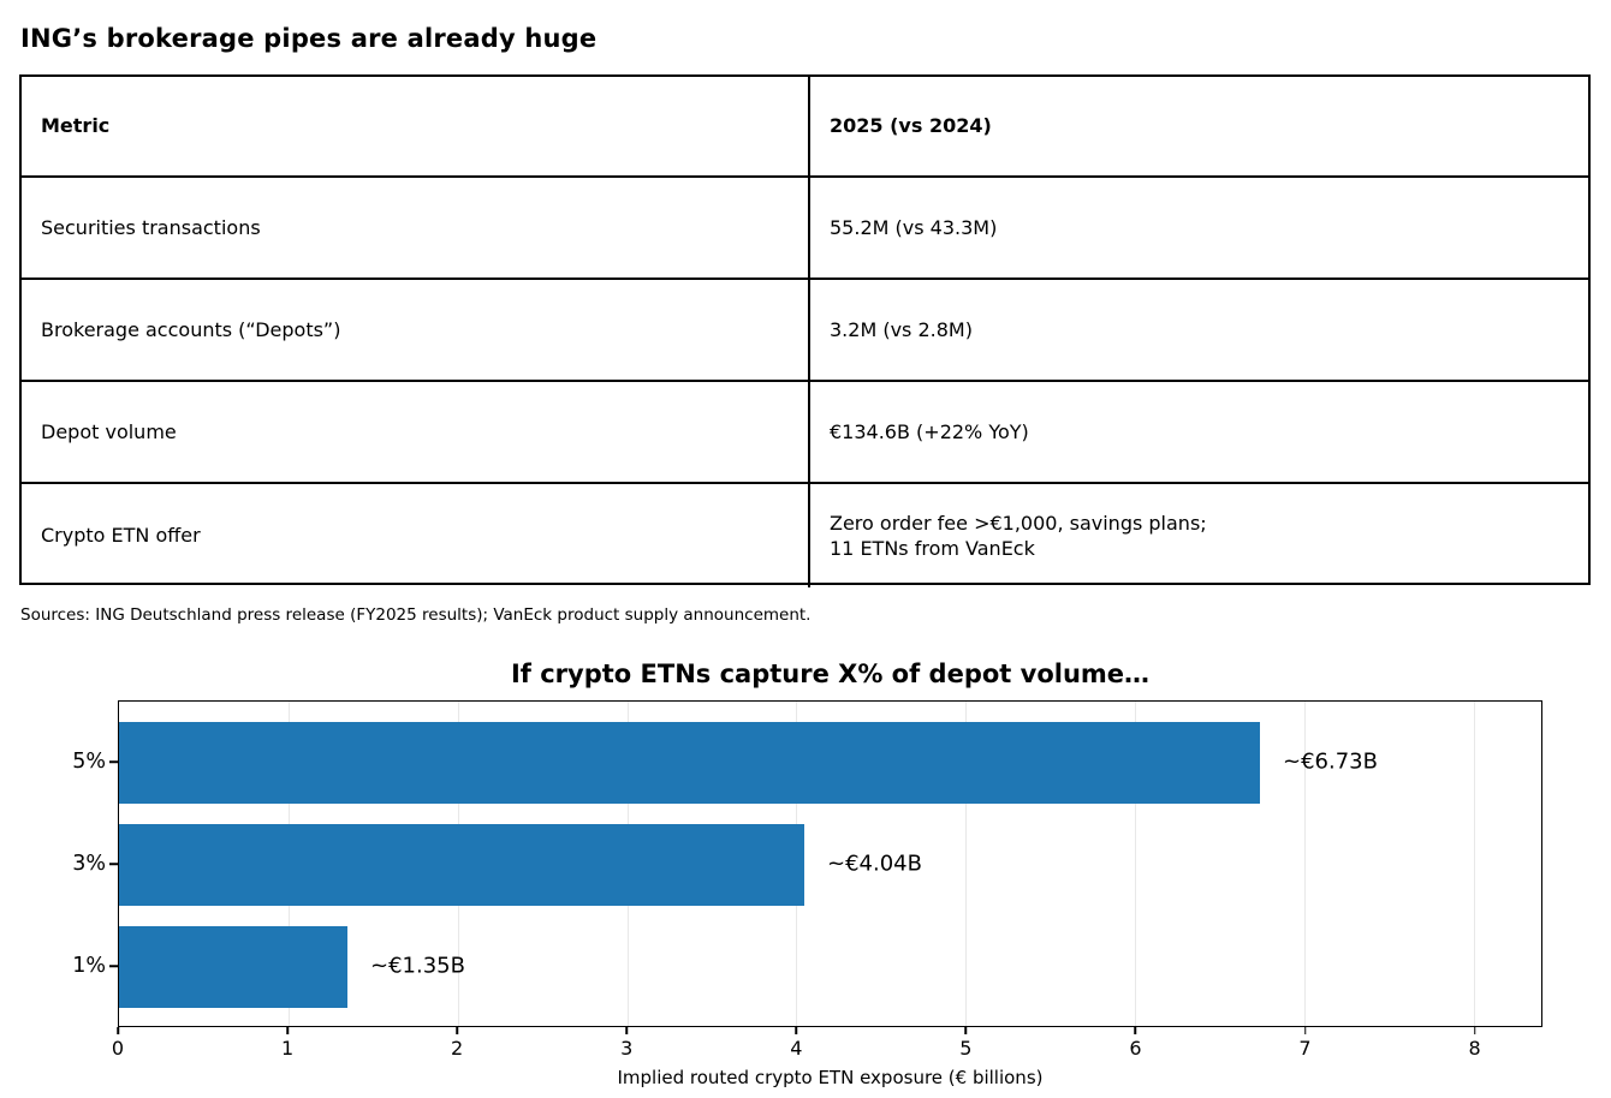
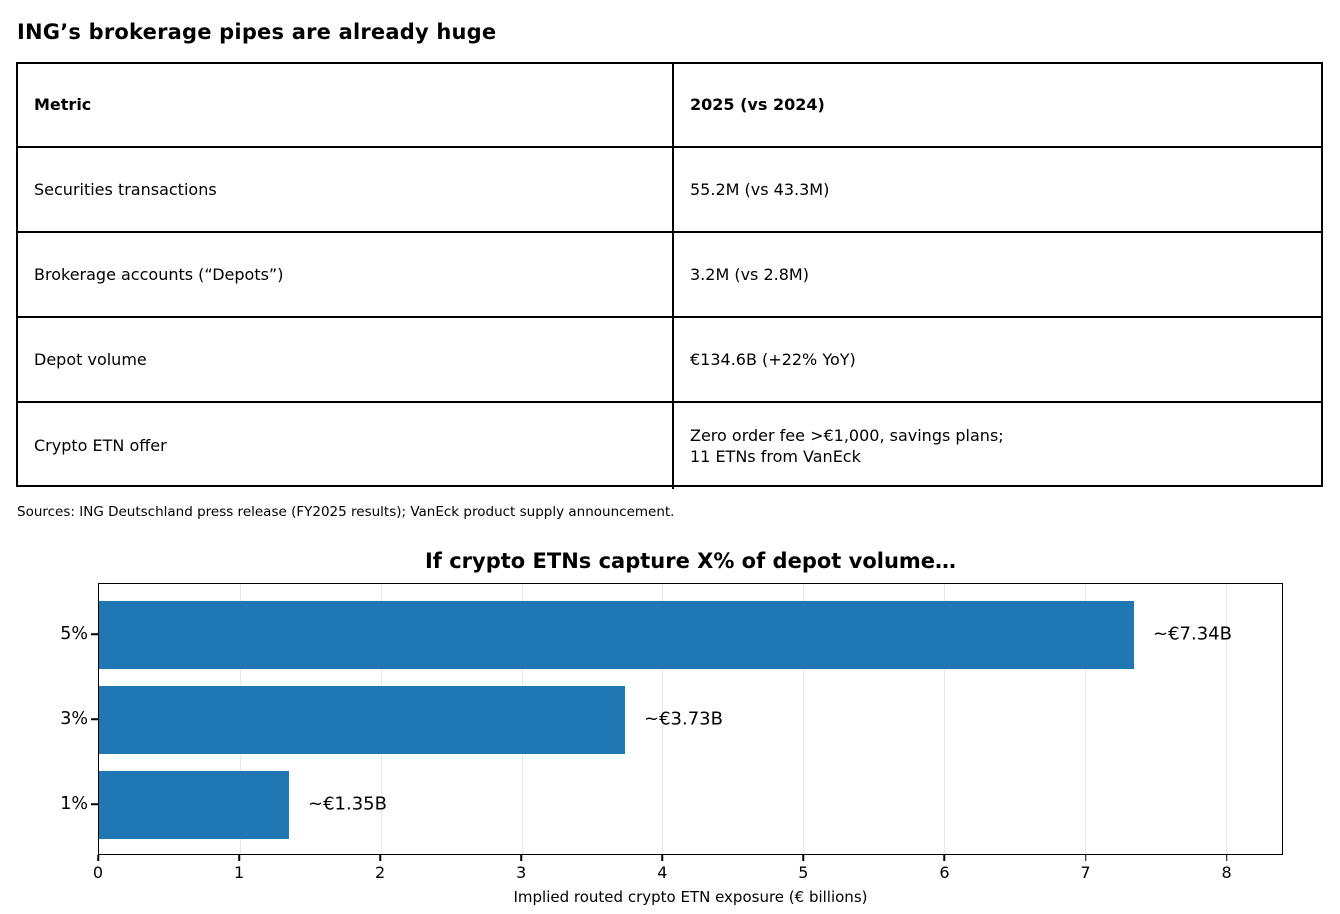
5%: 6.73 -> 7.34
3%: 4.04 -> 3.73
